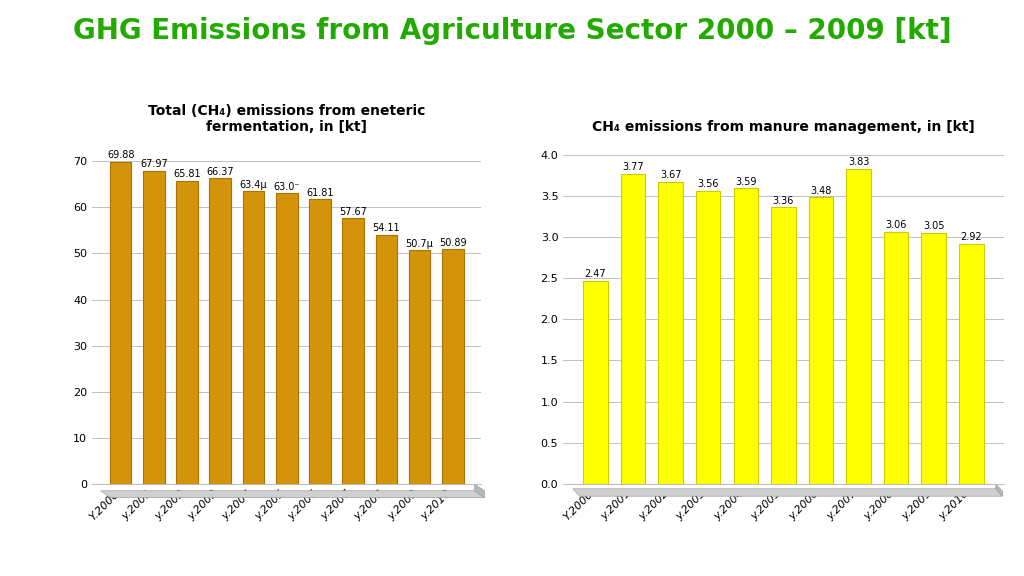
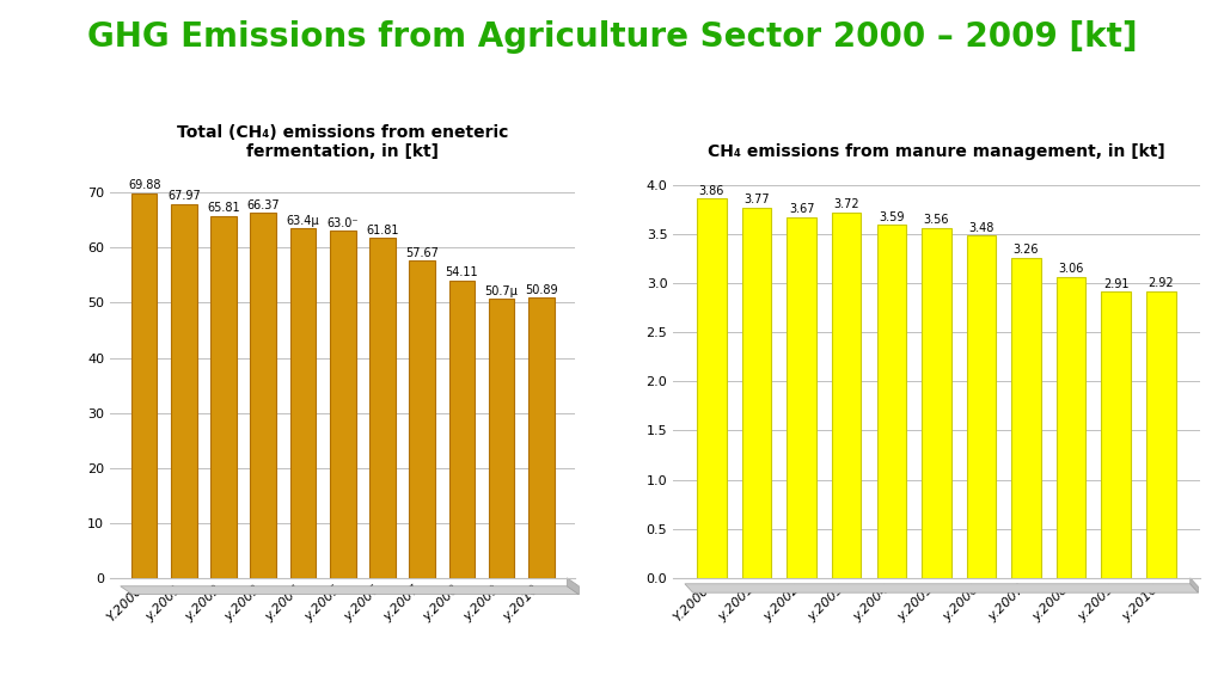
CH₄ emissions from manure management, in [kt]/Y.2000: 2.47 -> 3.86
CH₄ emissions from manure management, in [kt]/y.2003: 3.56 -> 3.72
CH₄ emissions from manure management, in [kt]/y.2005: 3.36 -> 3.56
CH₄ emissions from manure management, in [kt]/y.2007: 3.83 -> 3.26
CH₄ emissions from manure management, in [kt]/y.2009: 3.05 -> 2.91
